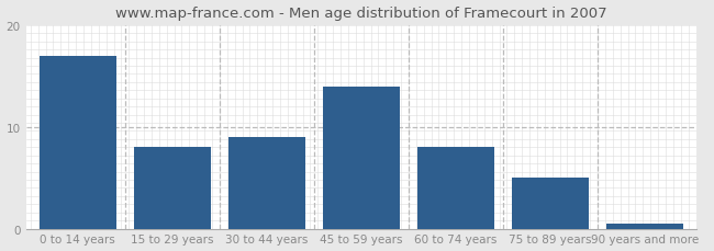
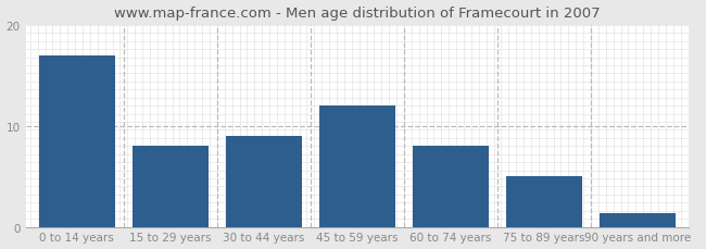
45 to 59 years: 14.0 -> 12.0
90 years and more: 0.5 -> 1.4
